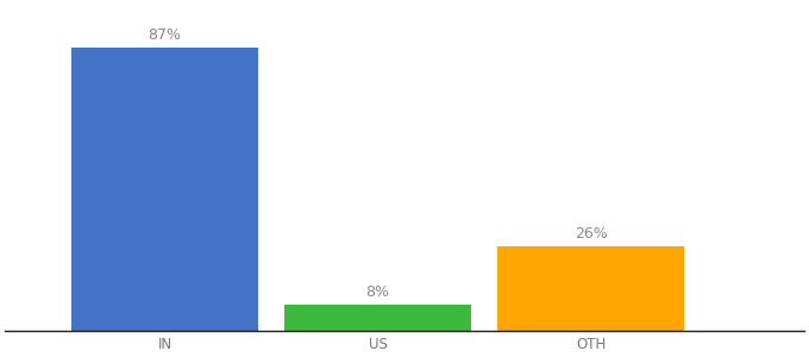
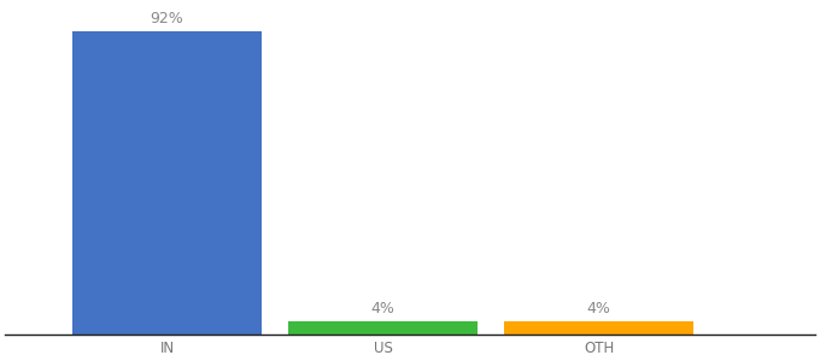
IN: 87% -> 92%
US: 8% -> 4%
OTH: 26% -> 4%
